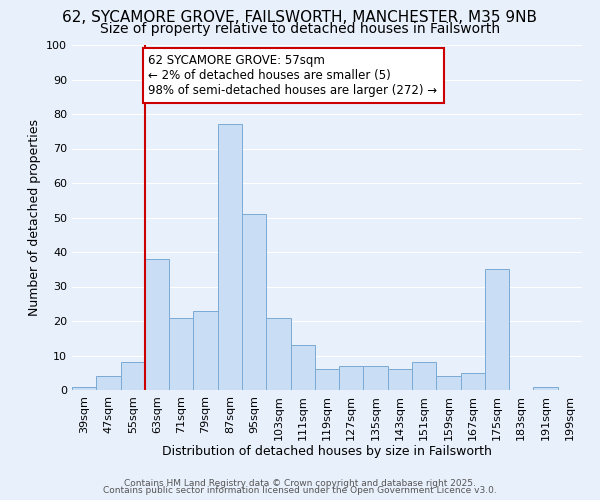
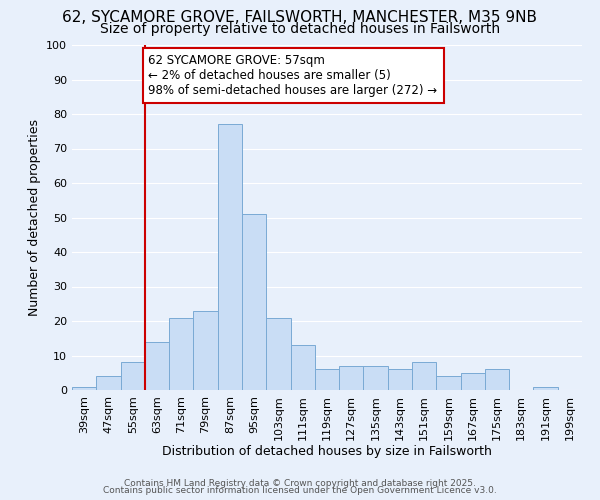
63sqm: 38 -> 14
175sqm: 35 -> 6
